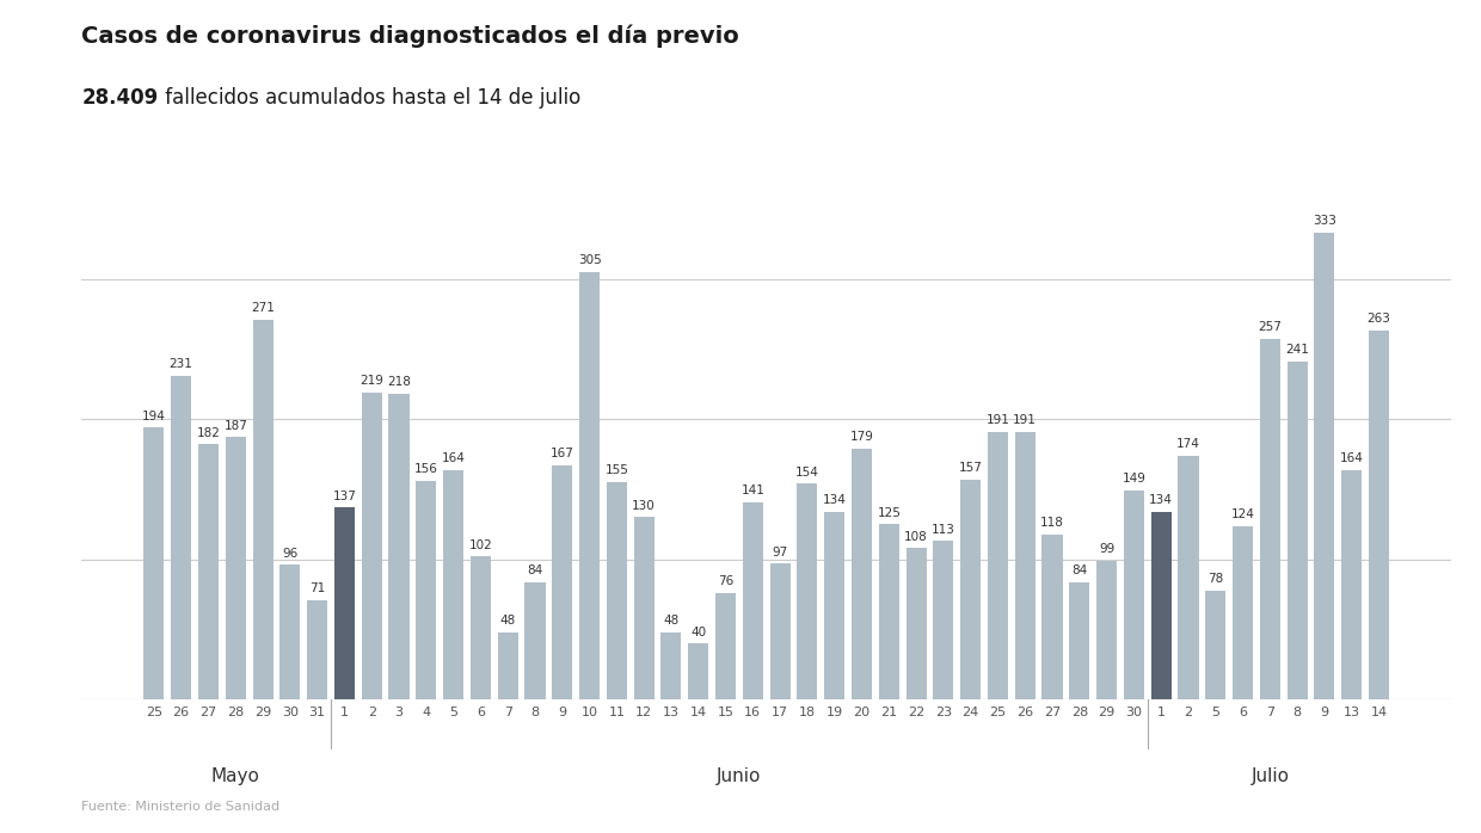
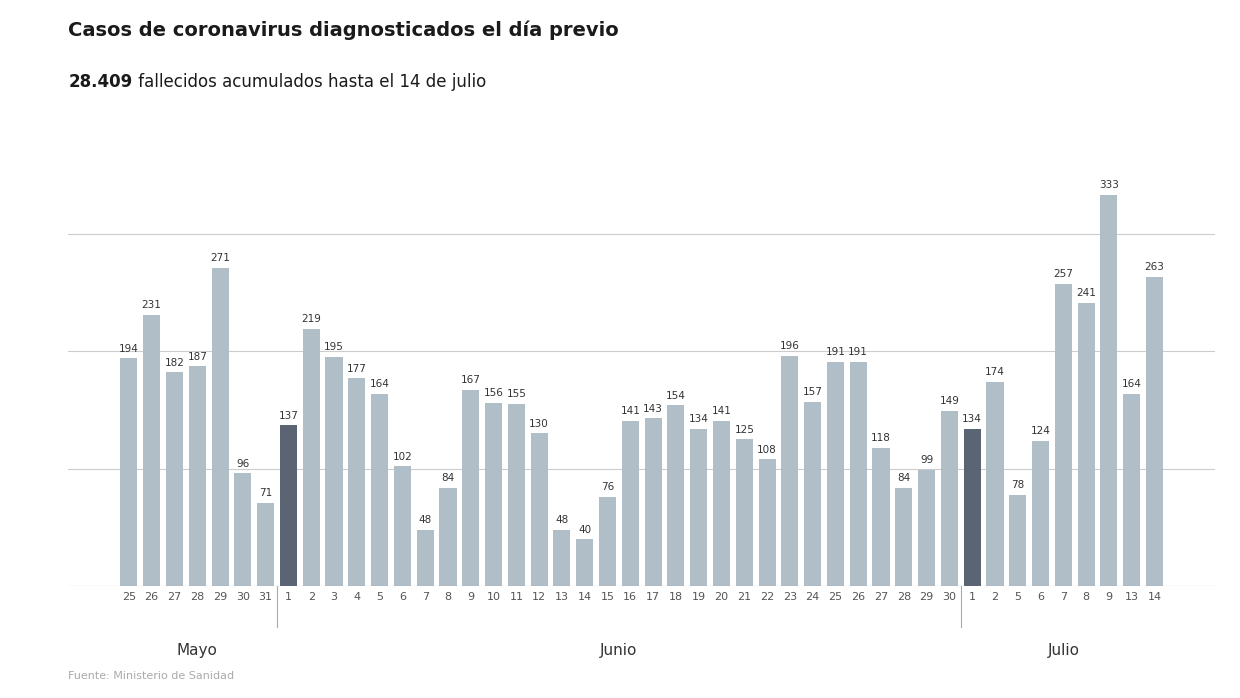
3: 218 -> 195
4: 156 -> 177
10: 305 -> 156
17: 97 -> 143
20: 179 -> 141
23: 113 -> 196
